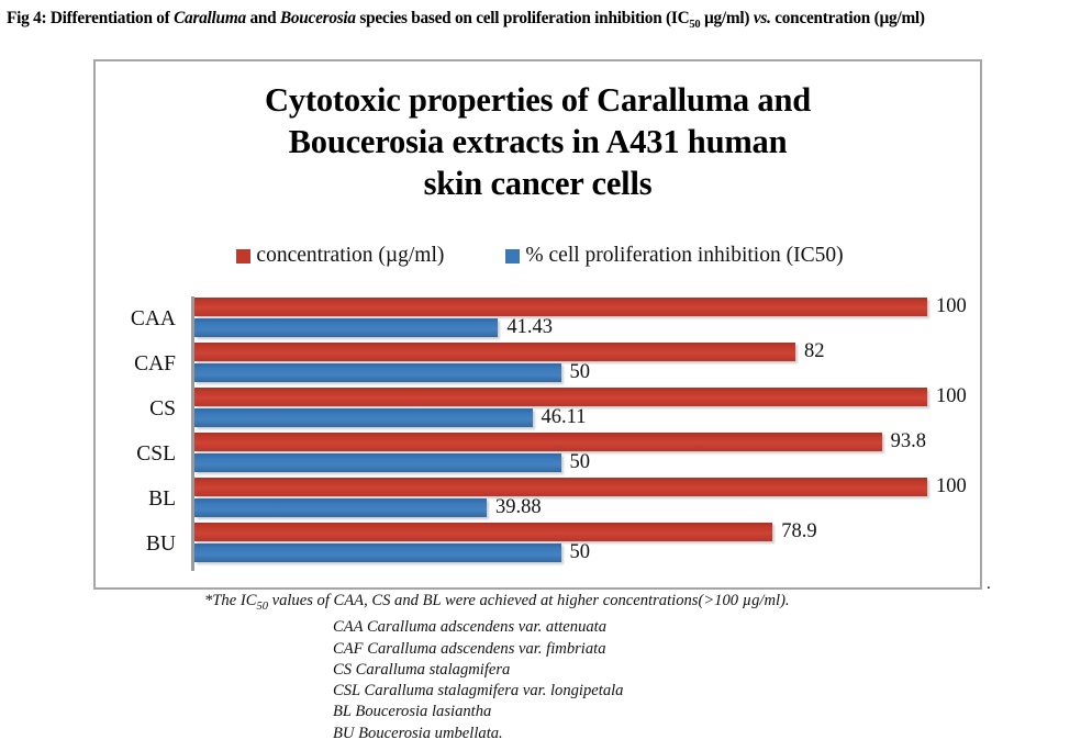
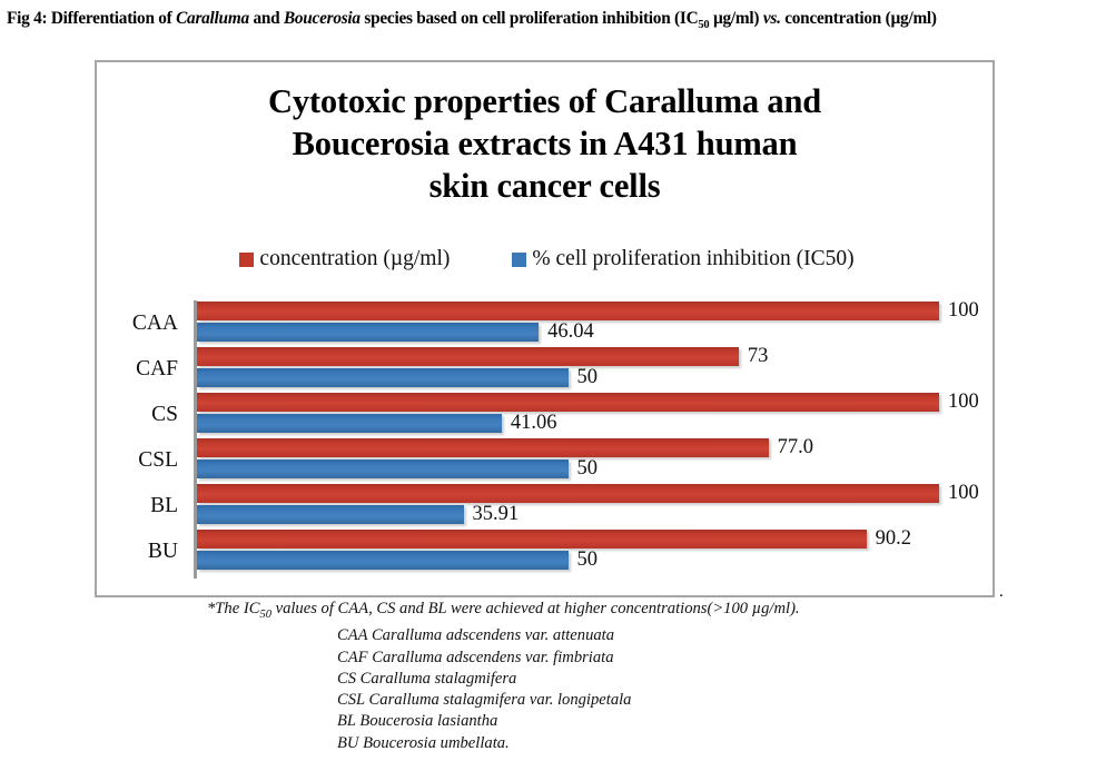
% cell proliferation inhibition (IC50)/CAA: 41.43 -> 46.04
concentration (µg/ml)/CAF: 82 -> 73
% cell proliferation inhibition (IC50)/CS: 46.11 -> 41.06
concentration (µg/ml)/CSL: 93.8 -> 77.0
% cell proliferation inhibition (IC50)/BL: 39.88 -> 35.91
concentration (µg/ml)/BU: 78.9 -> 90.2
